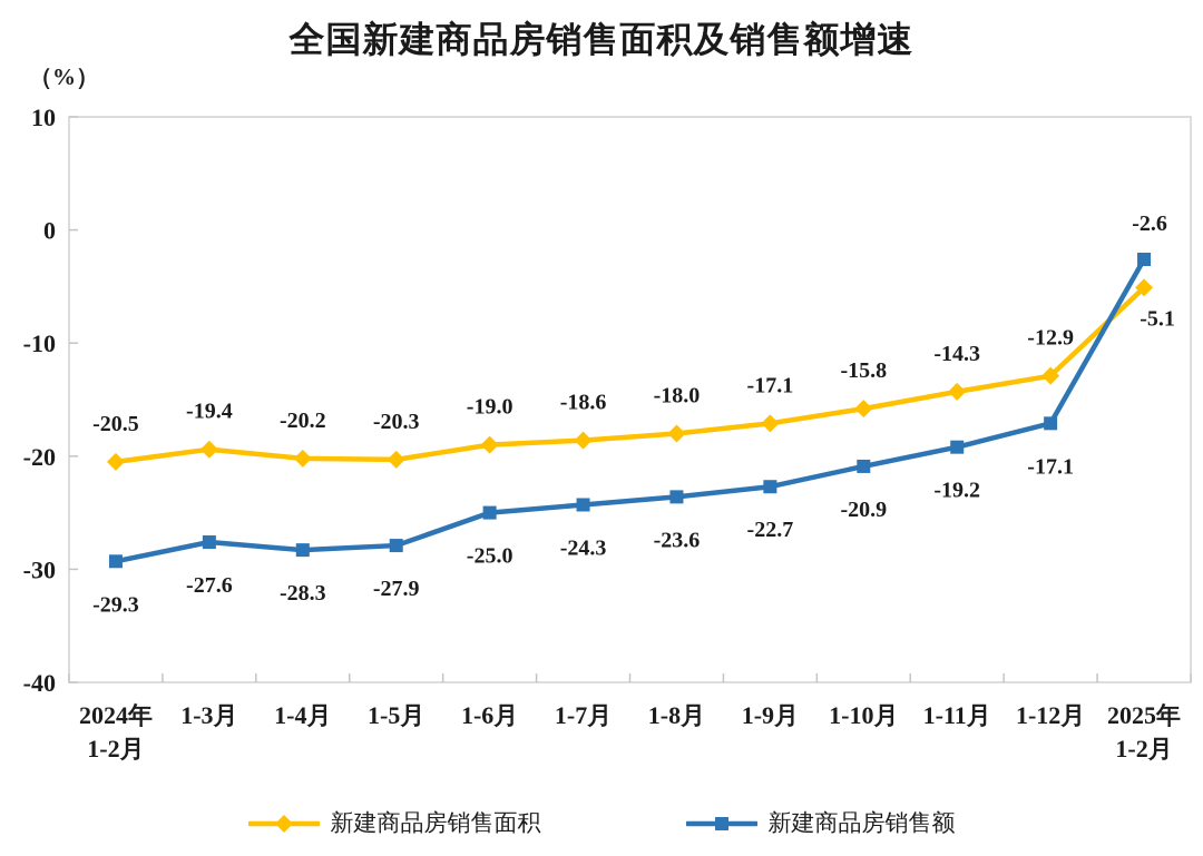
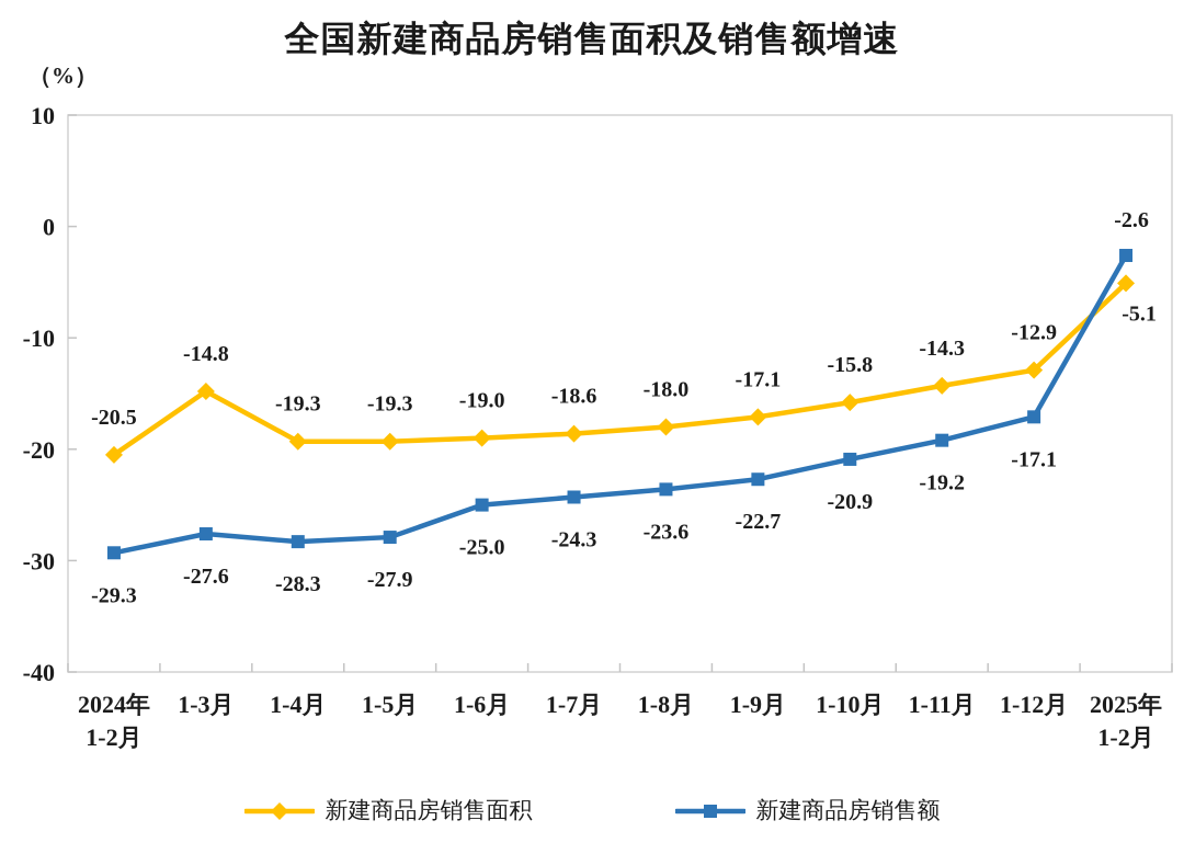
新建商品房销售面积/1-3月: -19.4 -> -14.8
新建商品房销售面积/1-4月: -20.2 -> -19.3
新建商品房销售面积/1-5月: -20.3 -> -19.3
